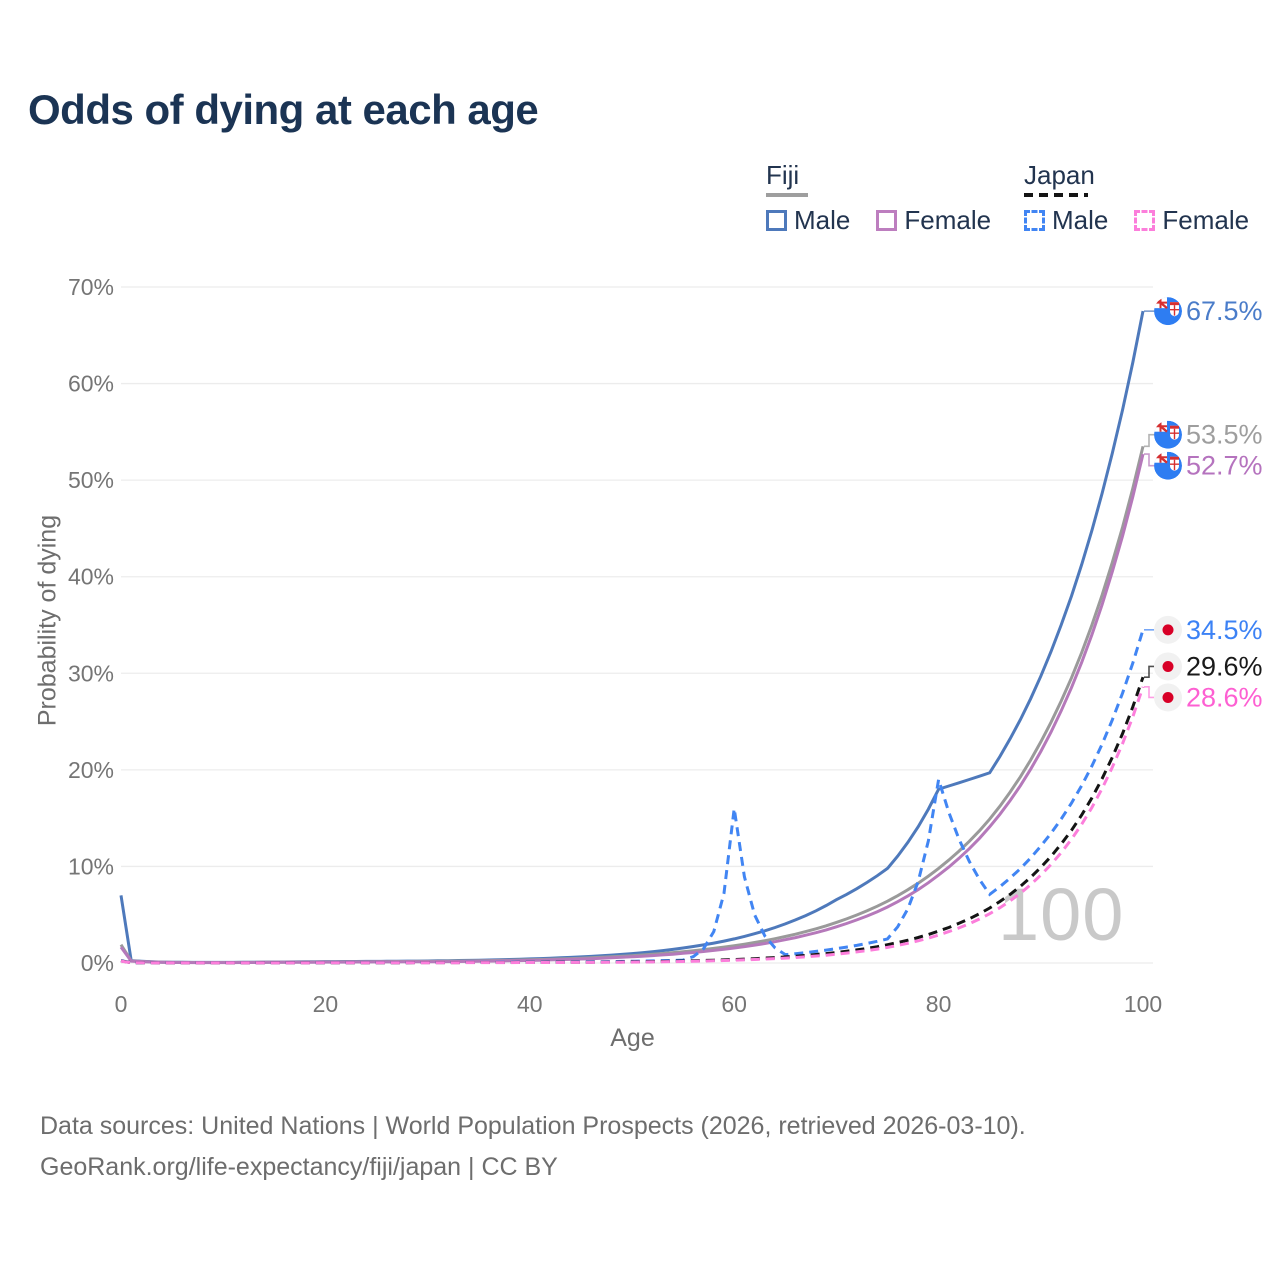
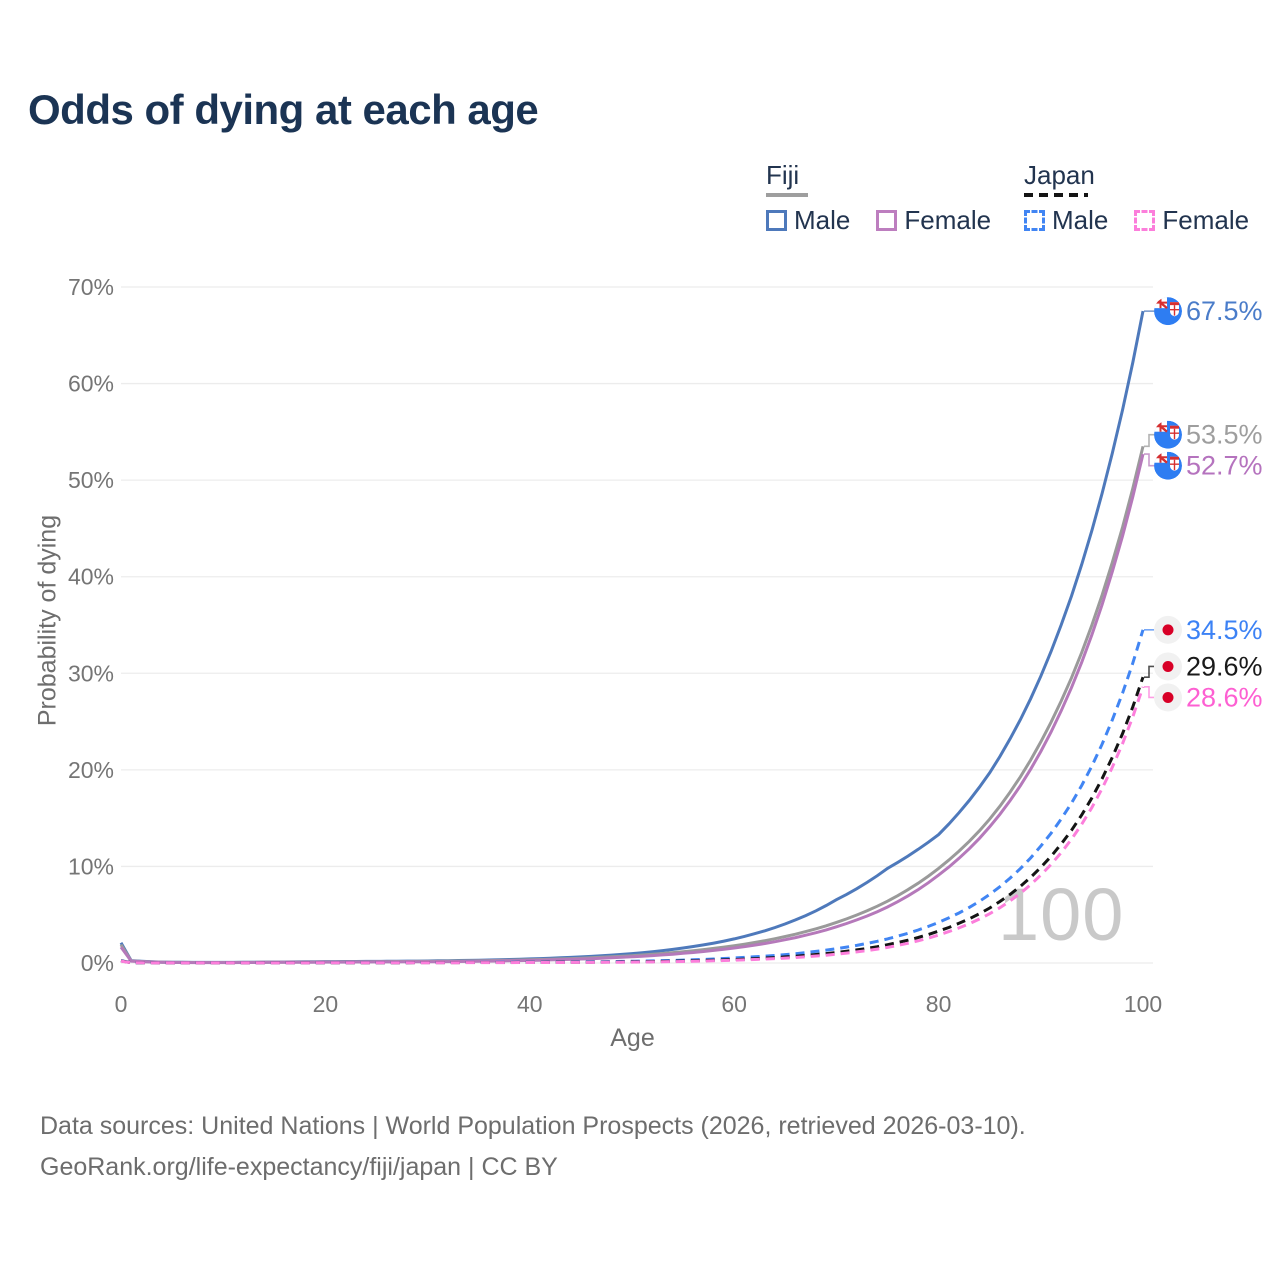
Fiji Male/0: 7% -> 2%
Japan Male/60: 16% -> 1%
Fiji Male/80: 18% -> 13%
Japan Male/80: 19% -> 4%
